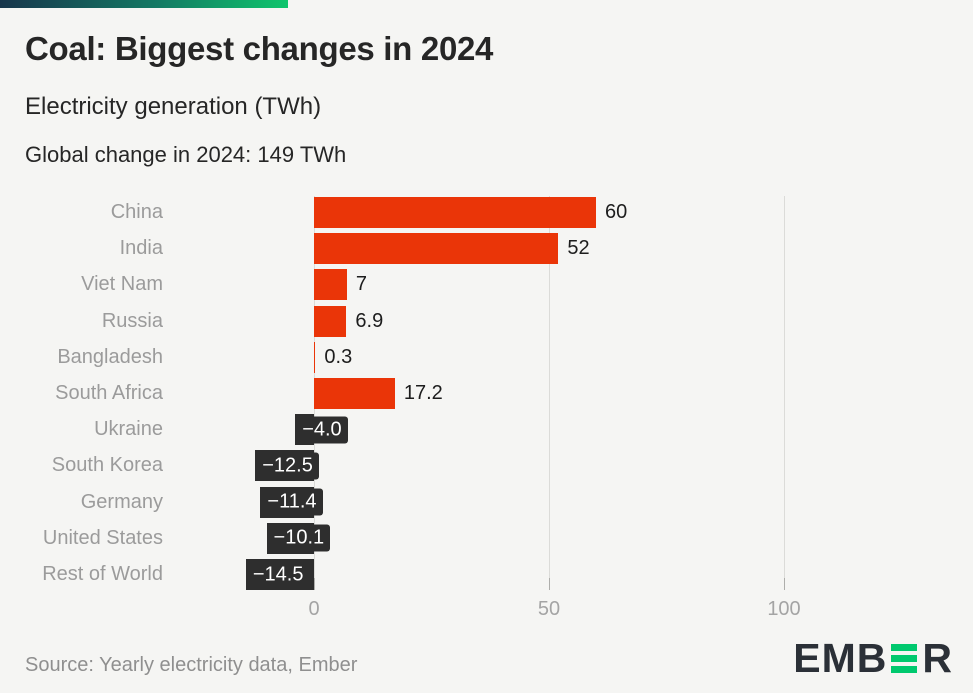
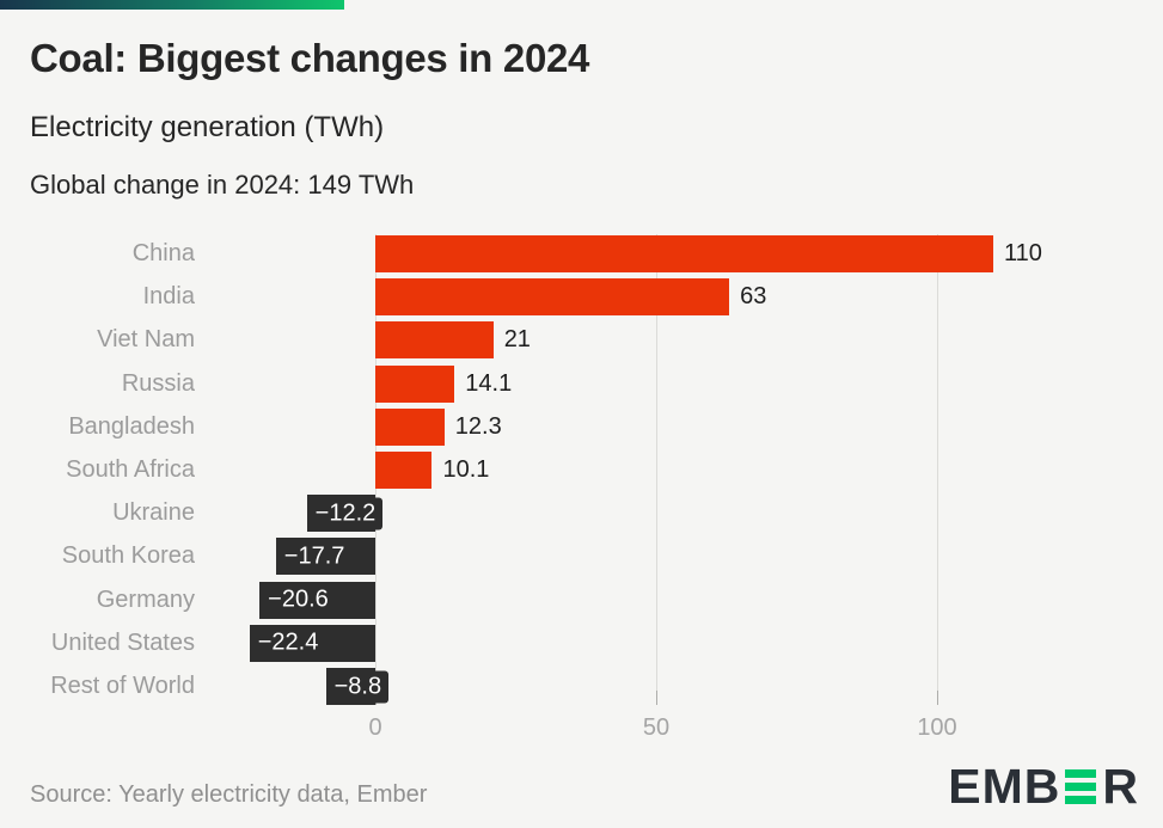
China: 60 -> 110
India: 52 -> 63
Viet Nam: 7 -> 21
Russia: 6.9 -> 14.1
Bangladesh: 0.3 -> 12.3
South Africa: 17.2 -> 10.1
Ukraine: −4.0 -> −12.2
South Korea: −12.5 -> −17.7
Germany: −11.4 -> −20.6
United States: −10.1 -> −22.4
Rest of World: −14.5 -> −8.8
